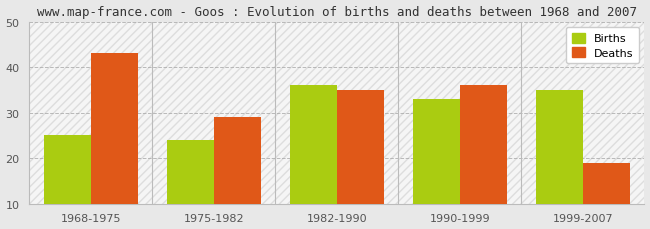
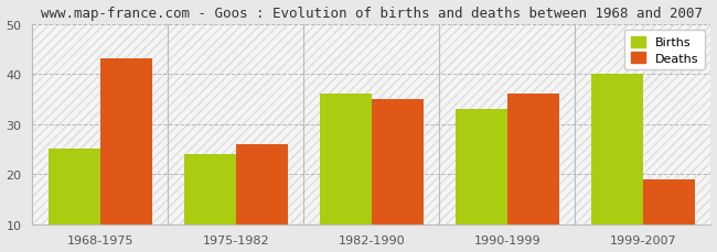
Deaths/1975-1982: 29 -> 26
Births/1999-2007: 35 -> 40
